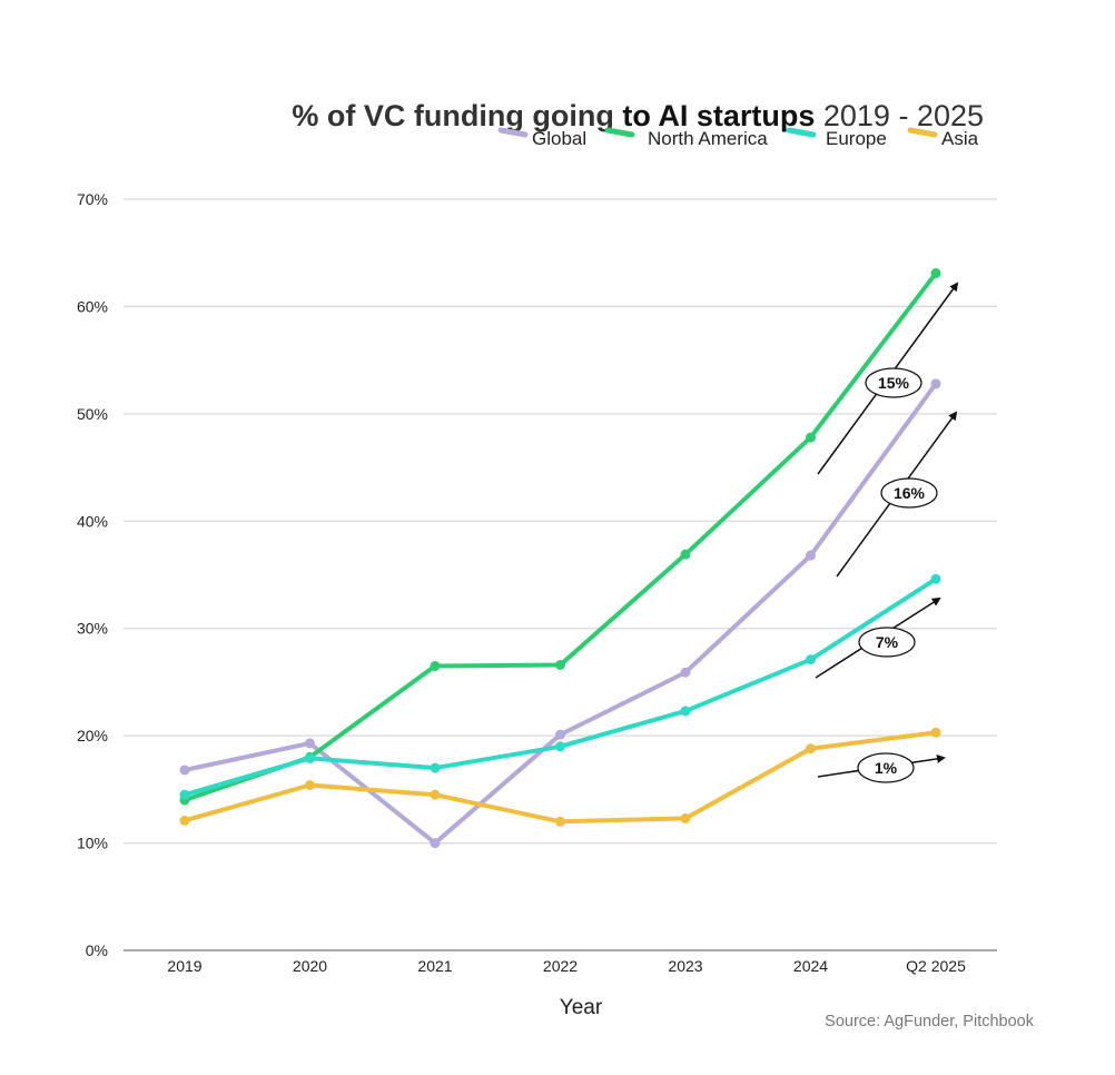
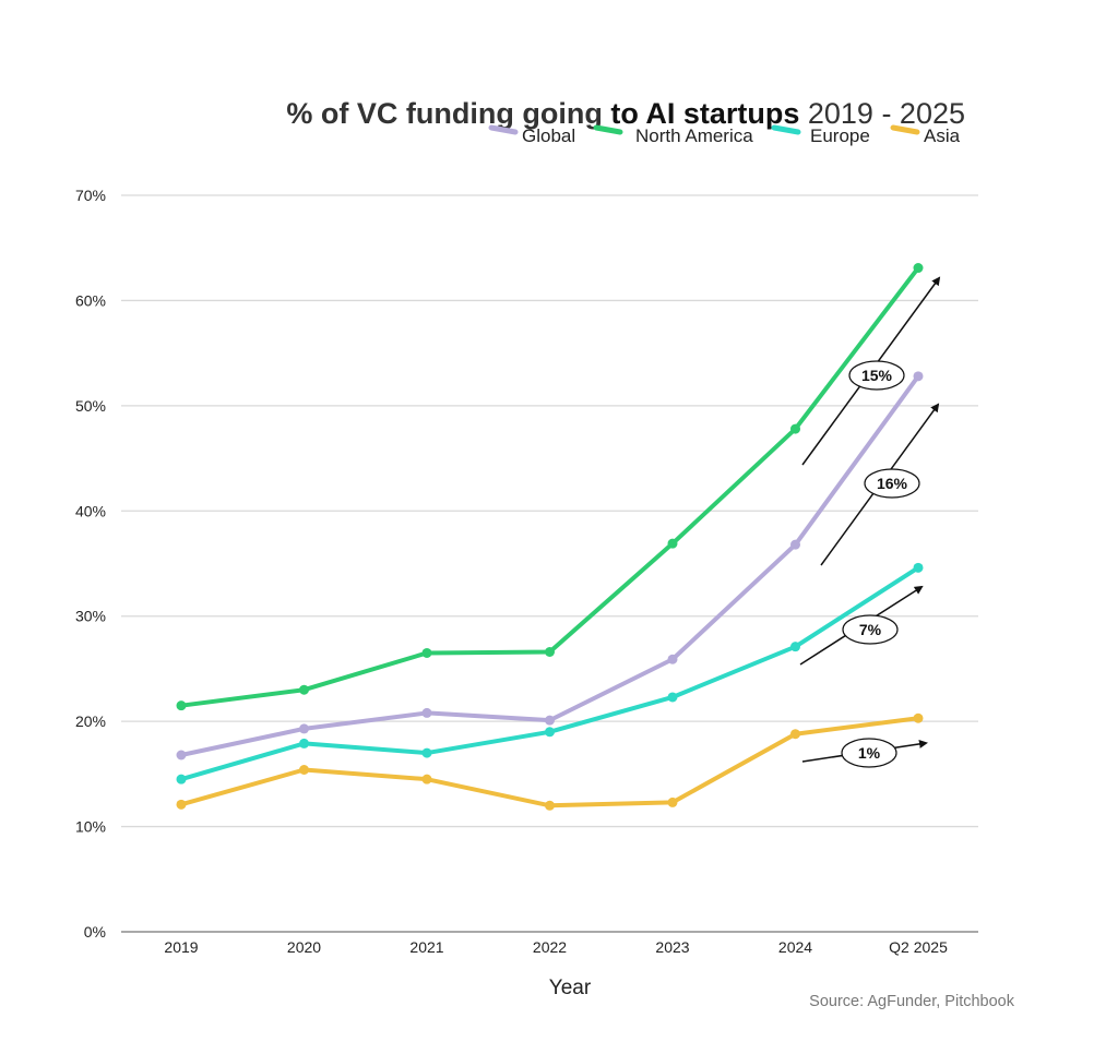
North America/2019: 14% -> 22%
North America/2020: 18% -> 23%
Global/2021: 10% -> 21%
